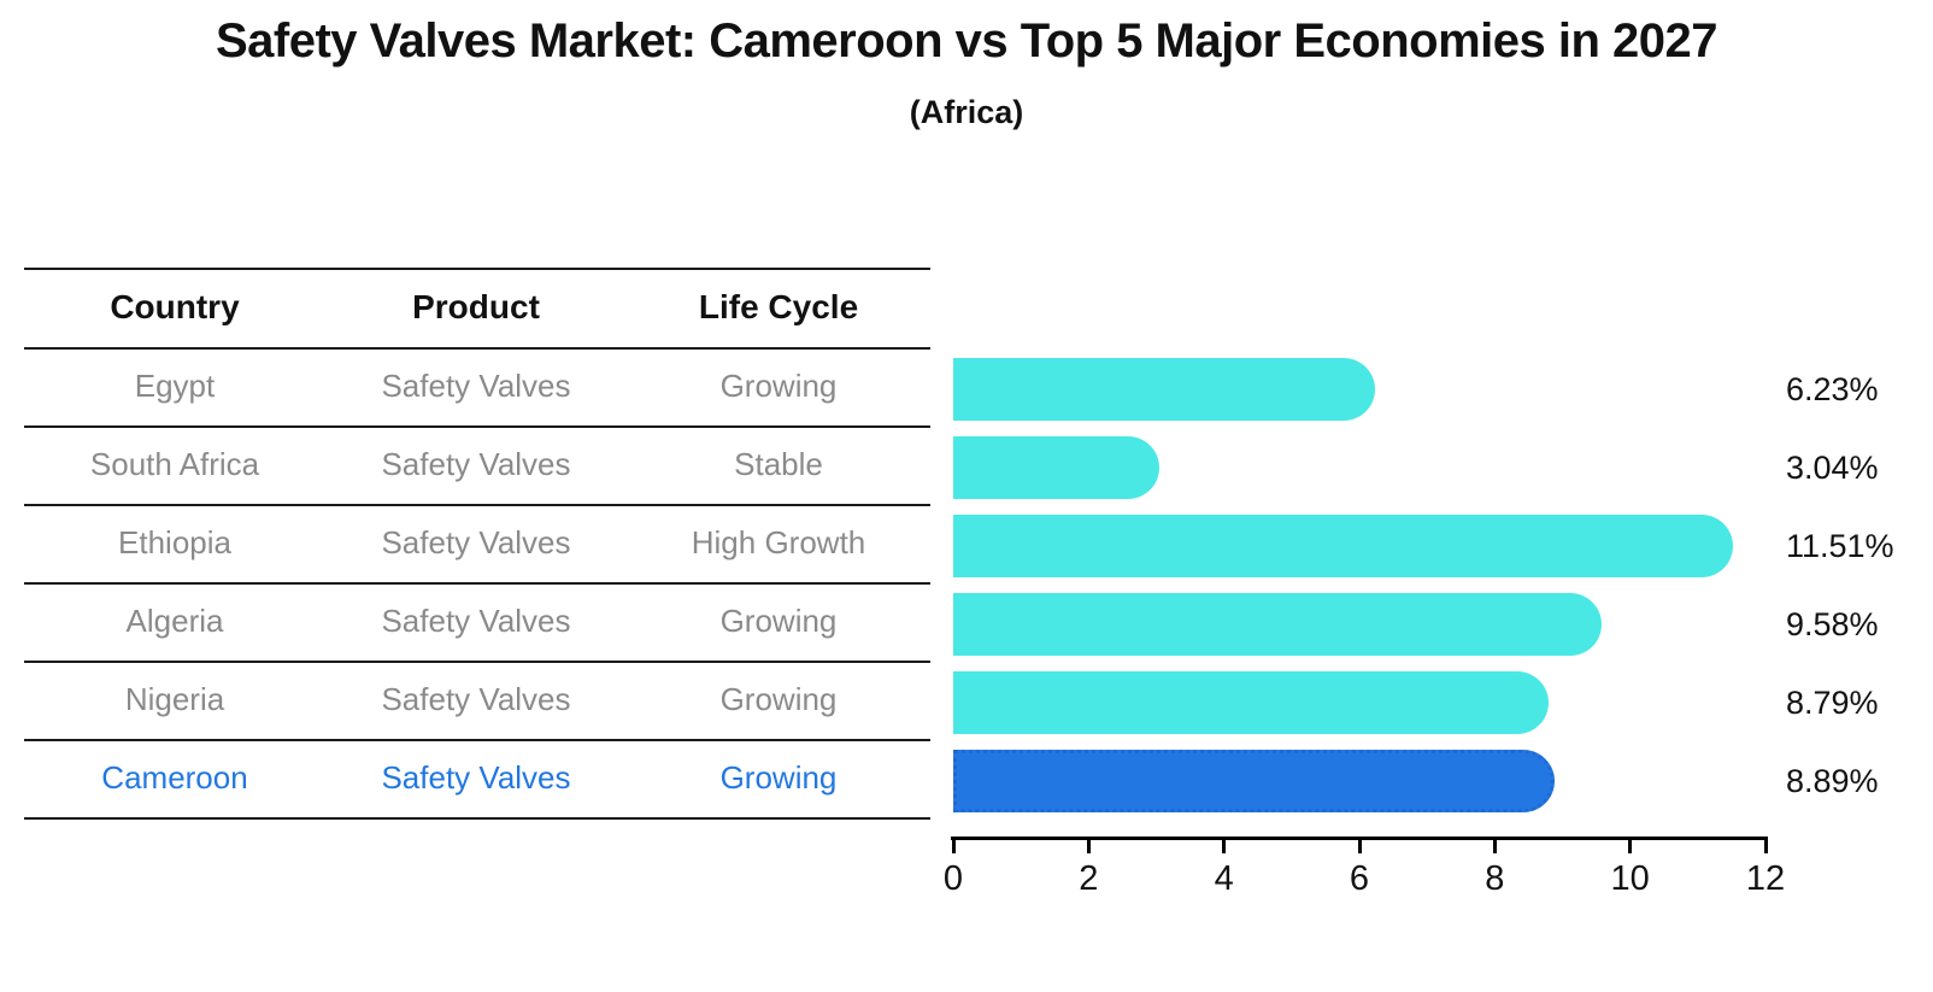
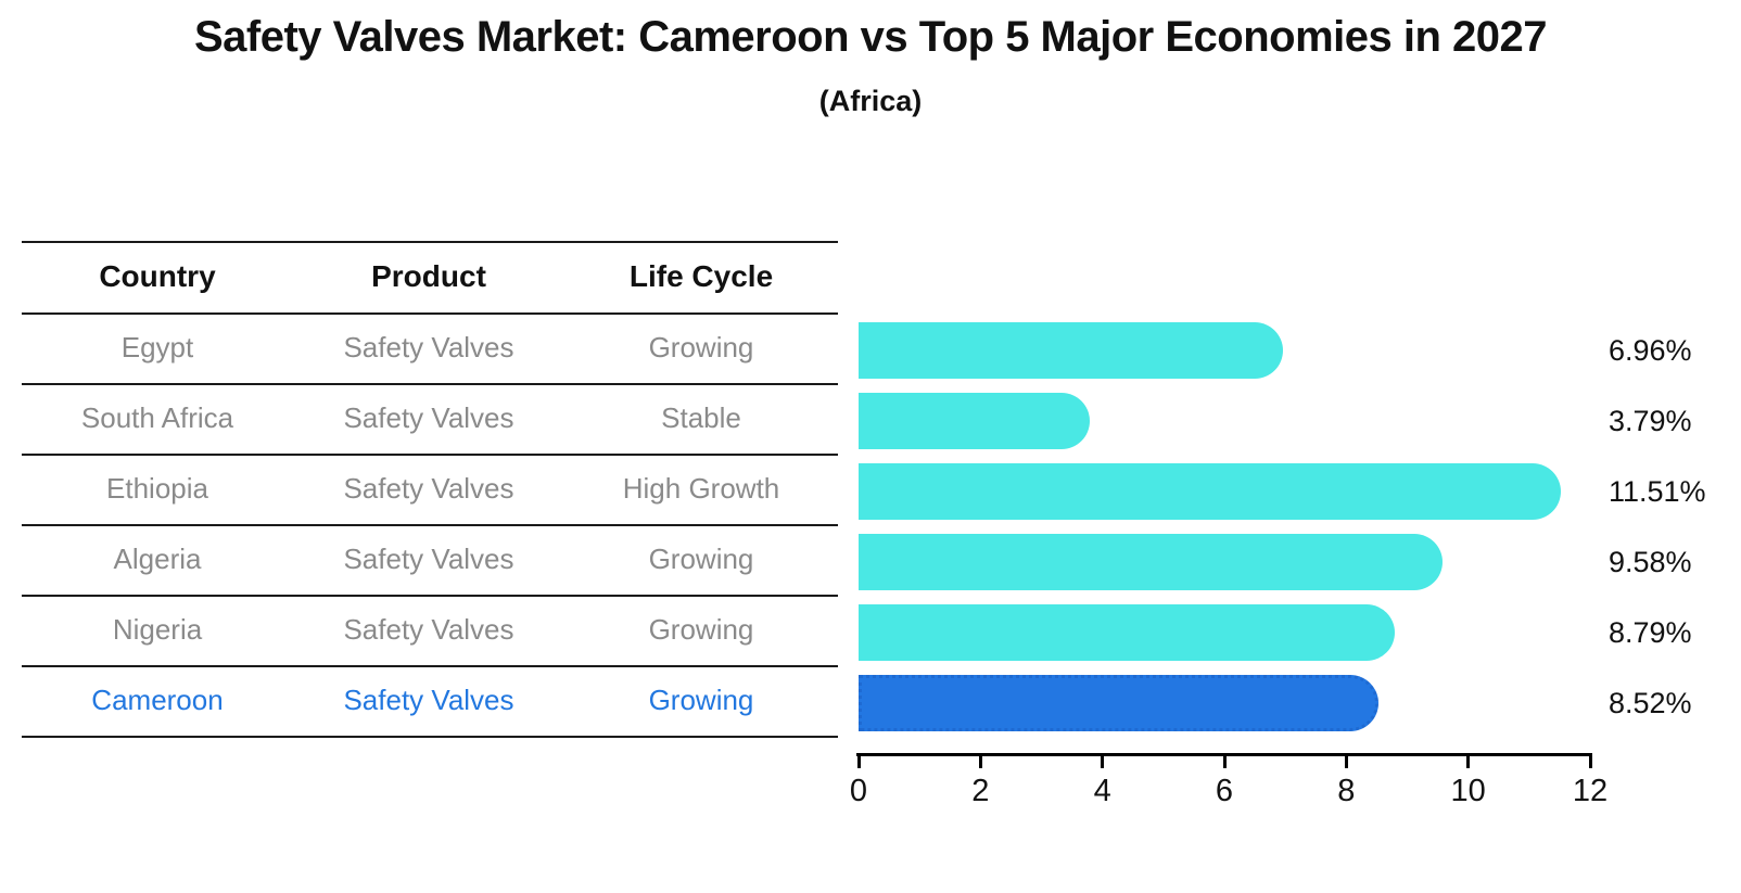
Egypt: 6.23% -> 6.96%
South Africa: 3.04% -> 3.79%
Cameroon: 8.89% -> 8.52%
